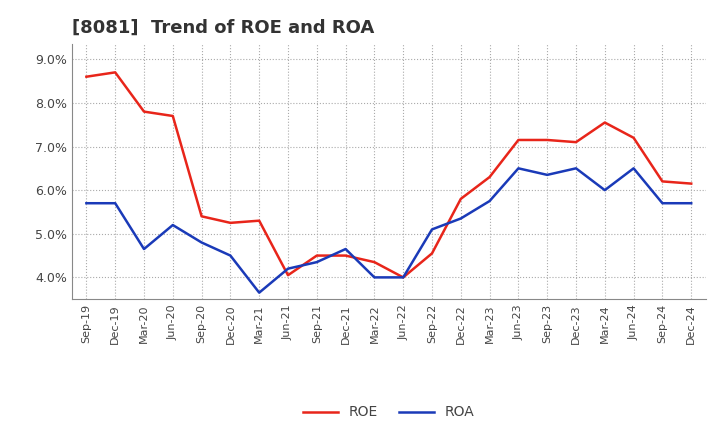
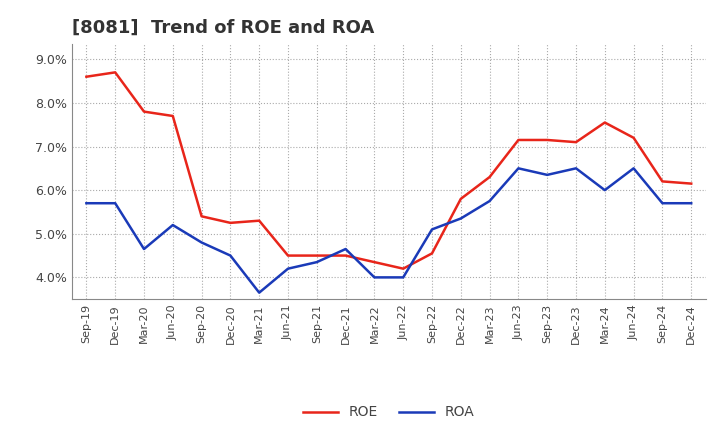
ROE/Jun-21: 4.05% -> 4.50%
ROE/Jun-22: 4.00% -> 4.20%
